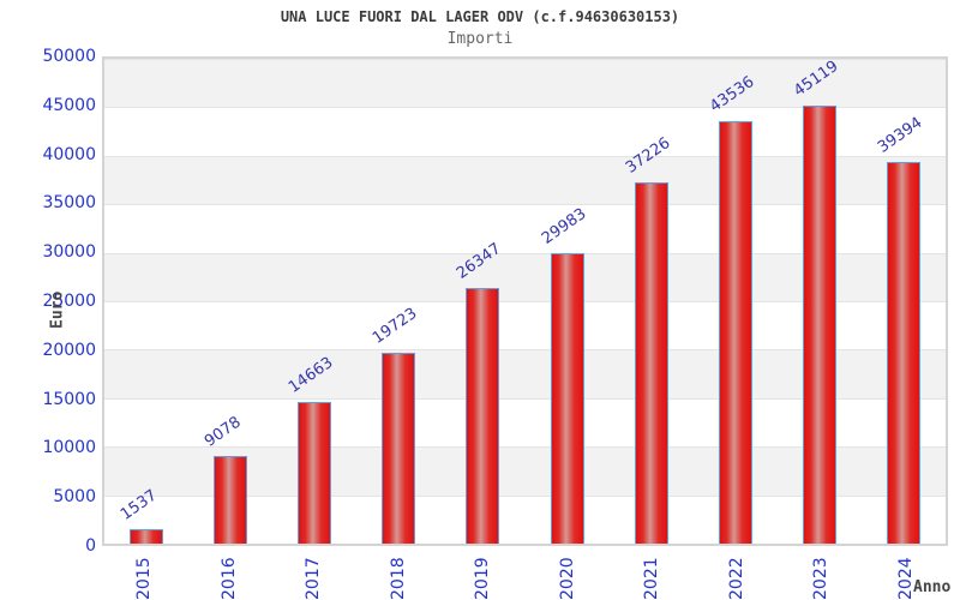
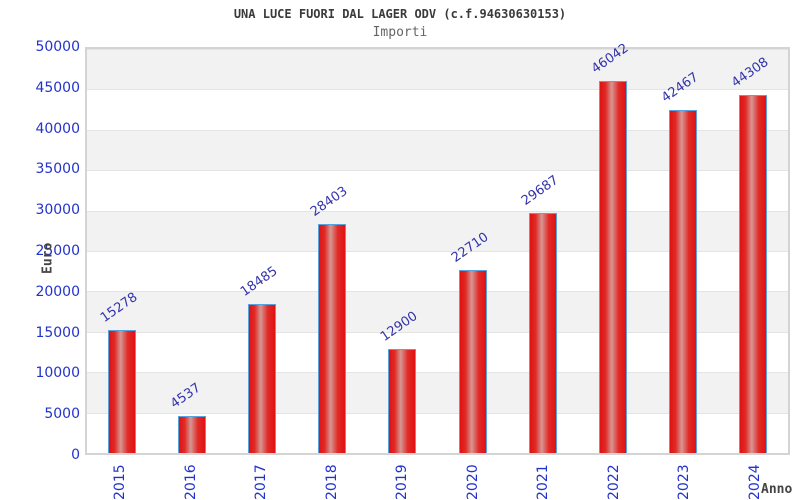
2015: 1537 -> 15278
2016: 9078 -> 4537
2017: 14663 -> 18485
2018: 19723 -> 28403
2019: 26347 -> 12900
2020: 29983 -> 22710
2021: 37226 -> 29687
2022: 43536 -> 46042
2023: 45119 -> 42467
2024: 39394 -> 44308
